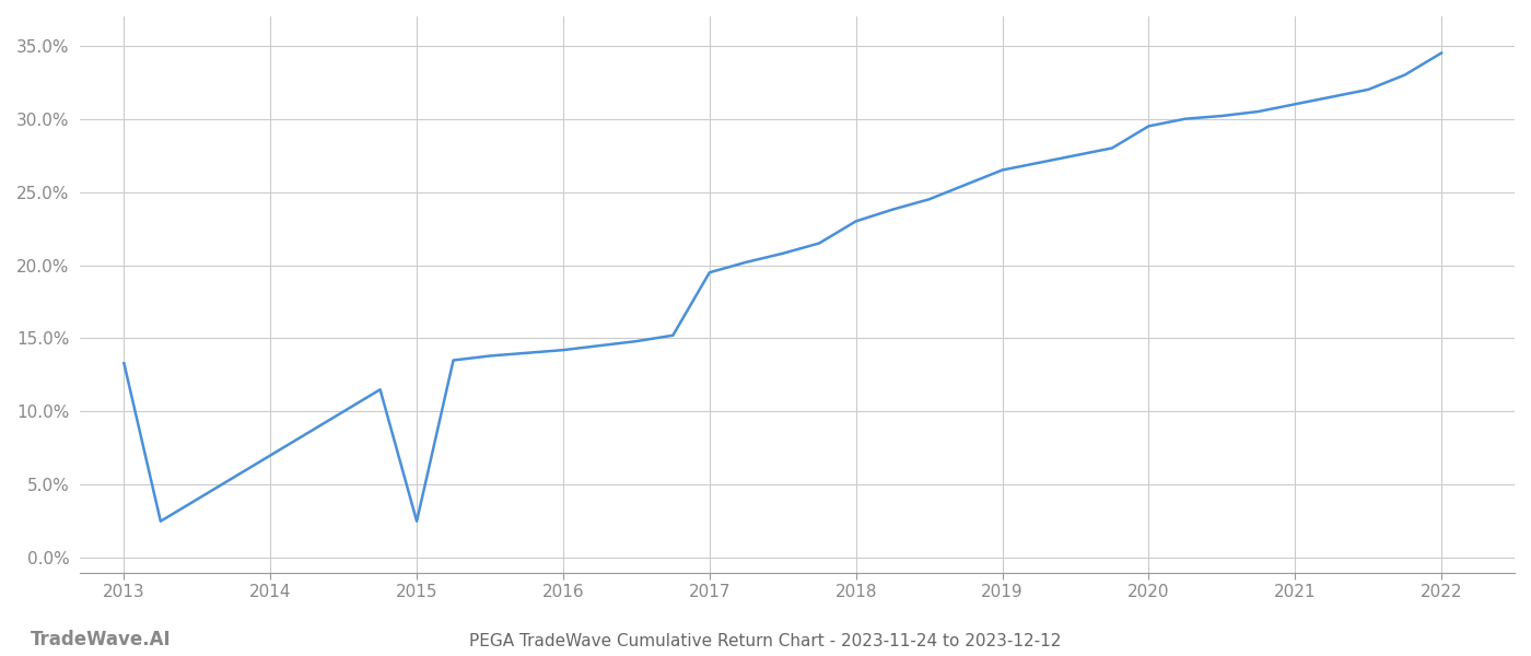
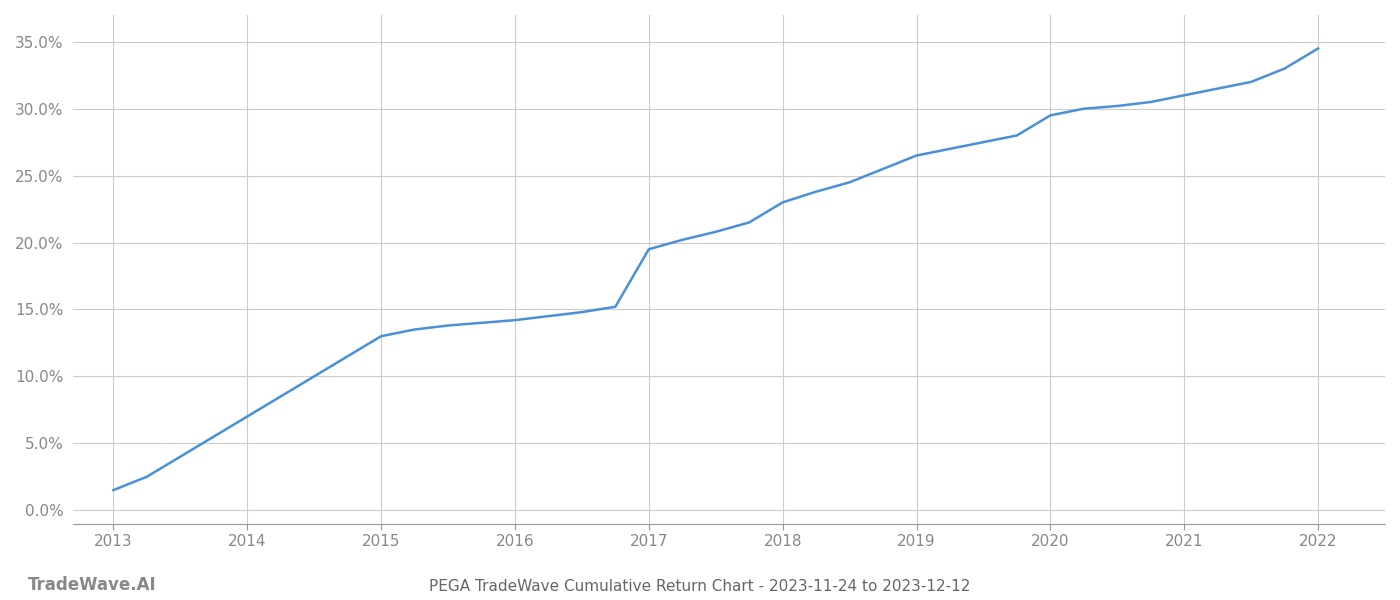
2013: 13.3% -> 1.5%
2015: 2.5% -> 13.0%
